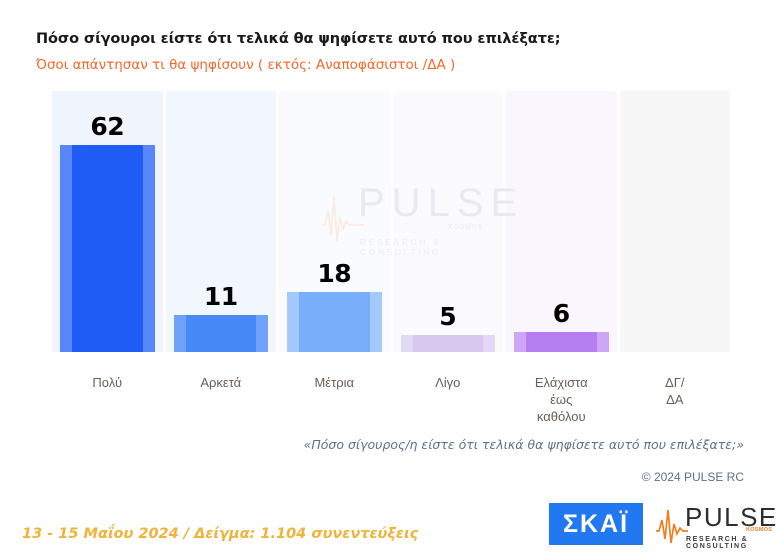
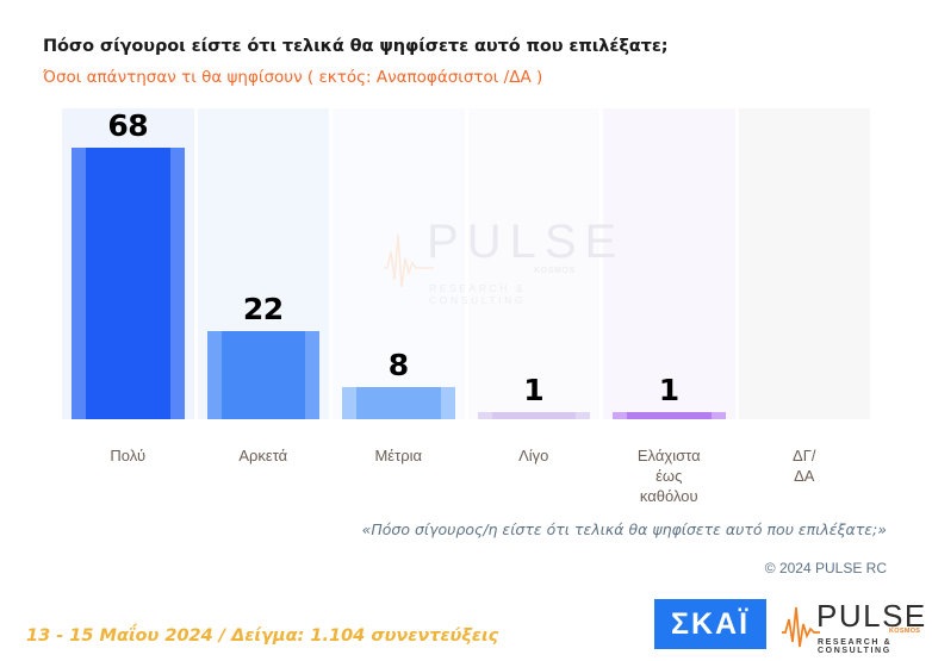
Πολύ: 62 -> 68
Αρκετά: 11 -> 22
Μέτρια: 18 -> 8
Λίγο: 5 -> 1
Ελάχιστα έως καθόλου: 6 -> 1
